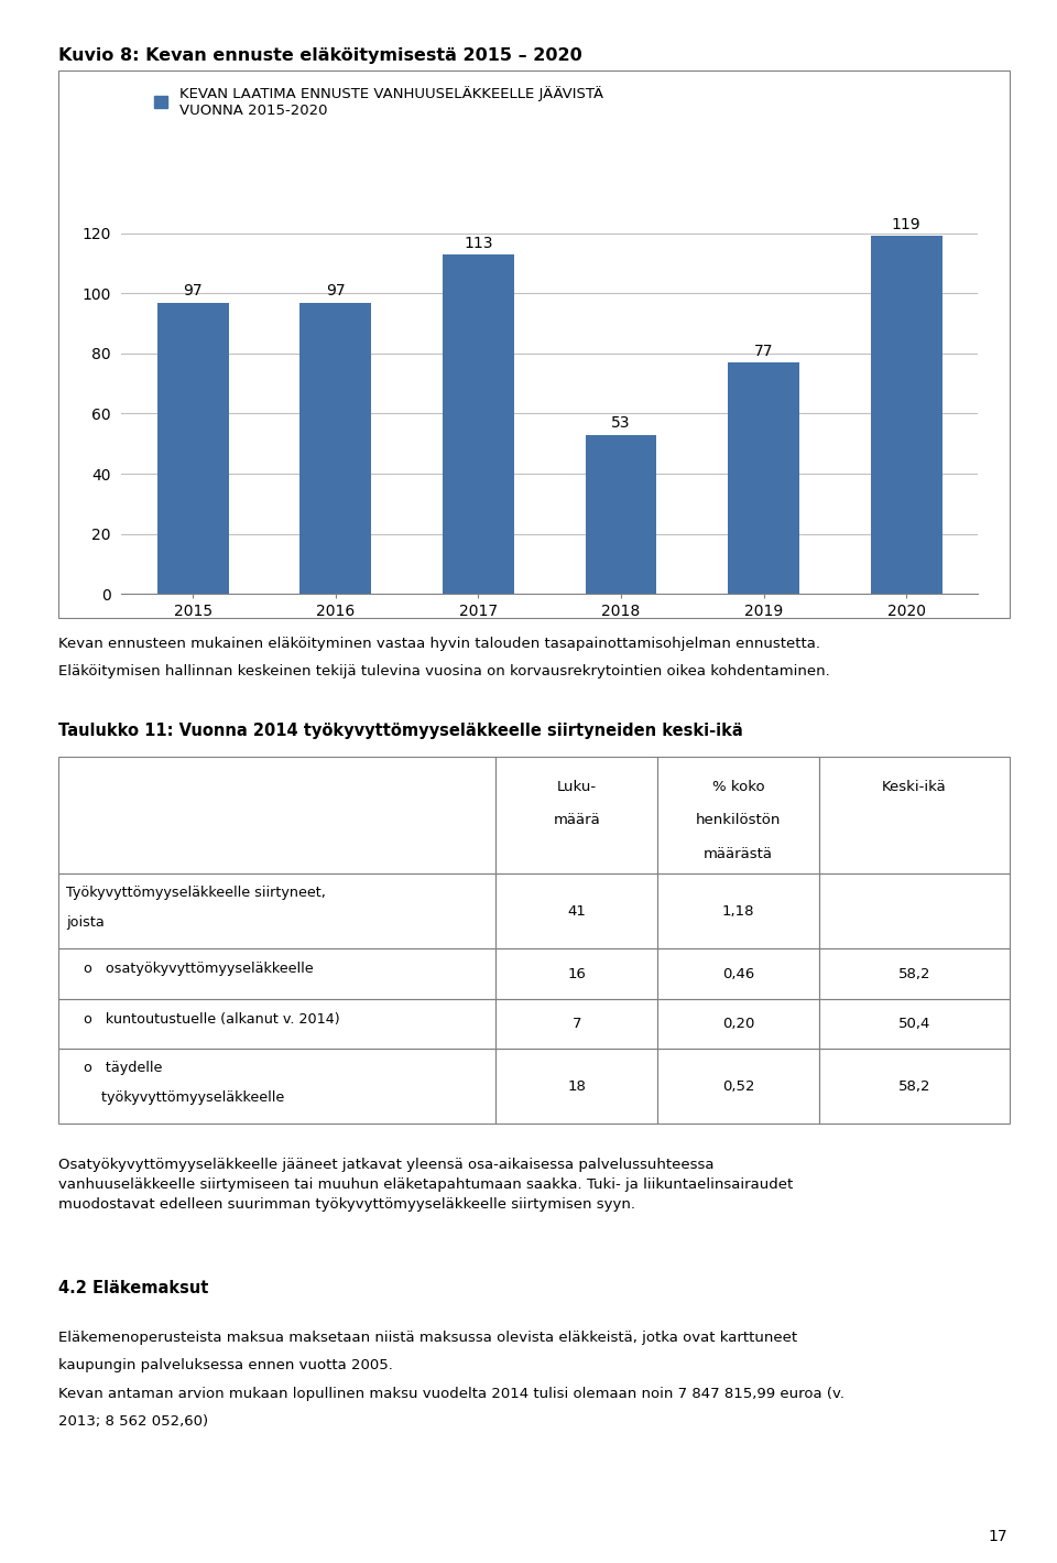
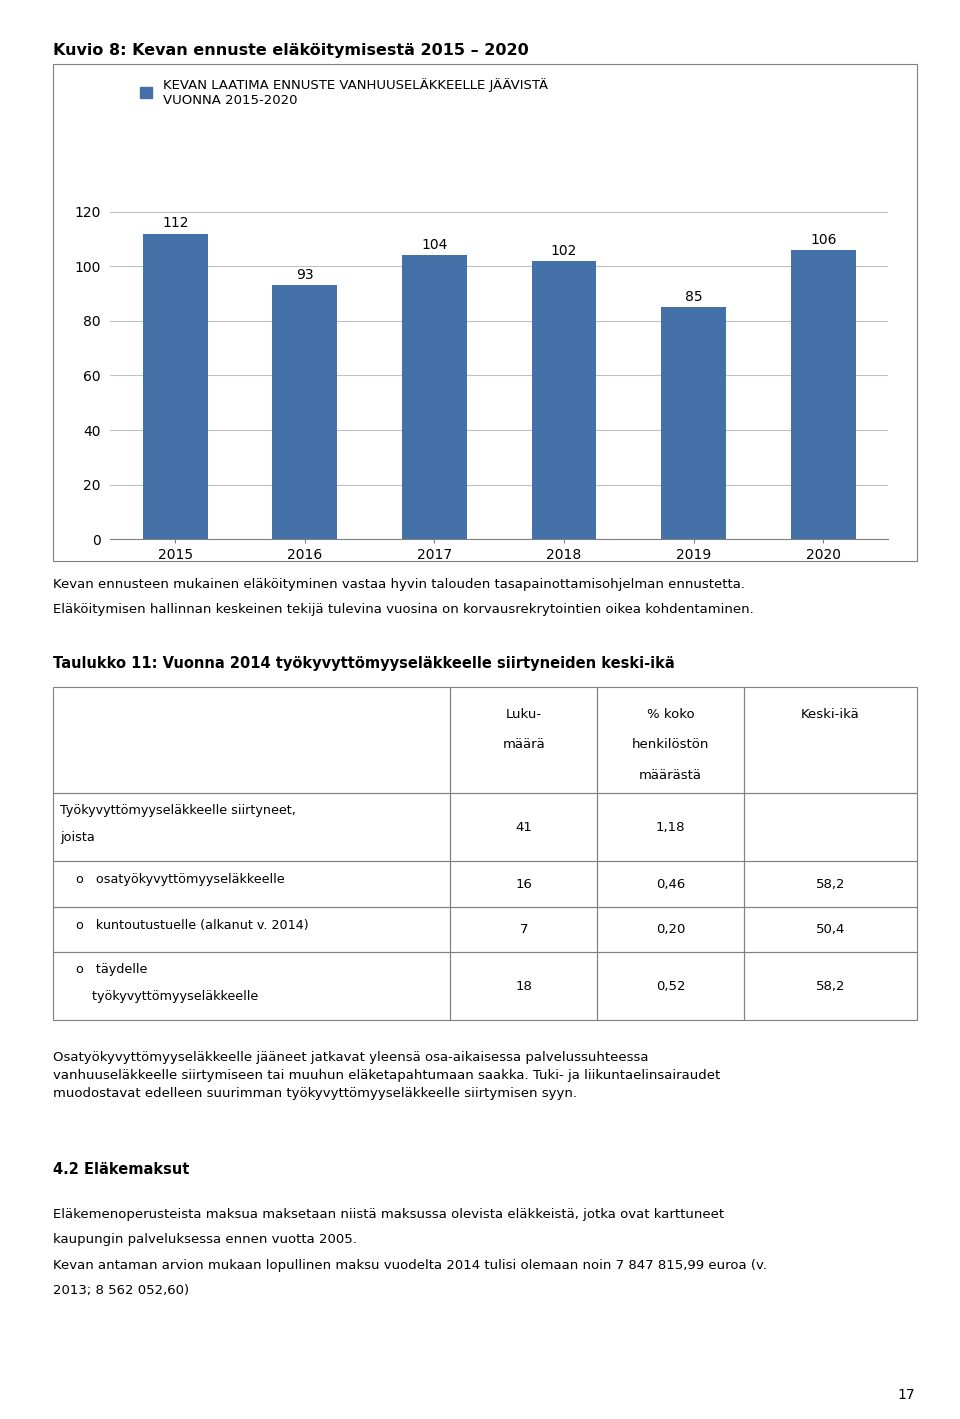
2015: 97 -> 112
2016: 97 -> 93
2017: 113 -> 104
2018: 53 -> 102
2019: 77 -> 85
2020: 119 -> 106
